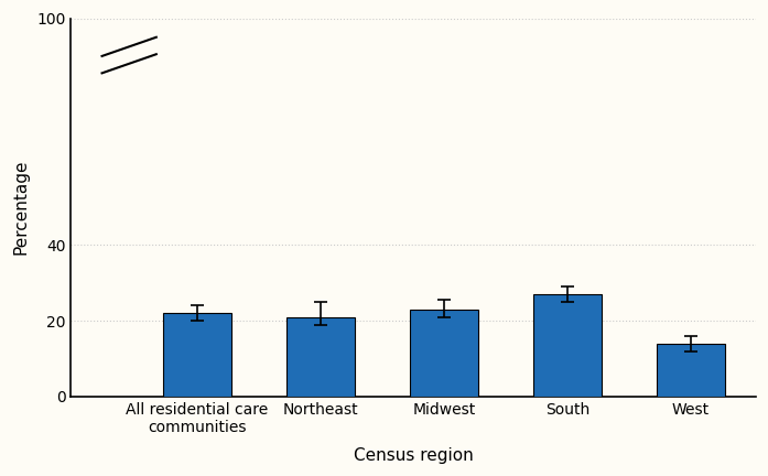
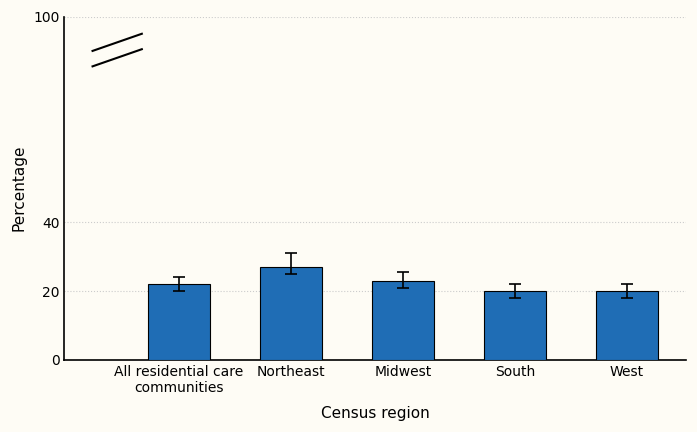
Northeast: 21 -> 27
South: 27 -> 20
West: 14 -> 20
